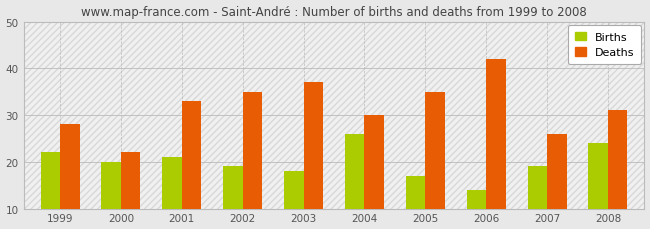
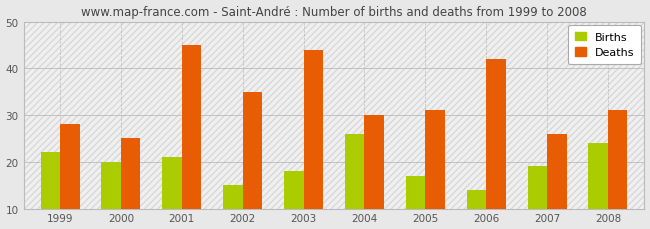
Deaths/2000: 22 -> 25
Deaths/2001: 33 -> 45
Births/2002: 19 -> 15
Deaths/2003: 37 -> 44
Deaths/2005: 35 -> 31
